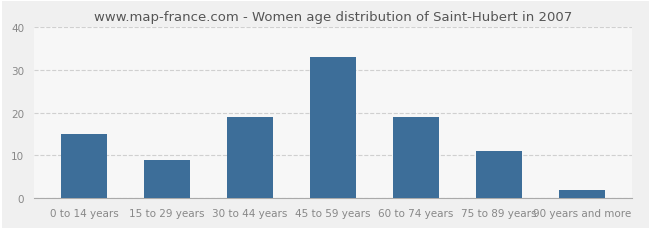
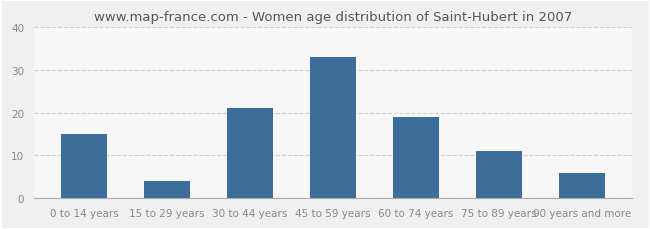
15 to 29 years: 9 -> 4
30 to 44 years: 19 -> 21
90 years and more: 2 -> 6
